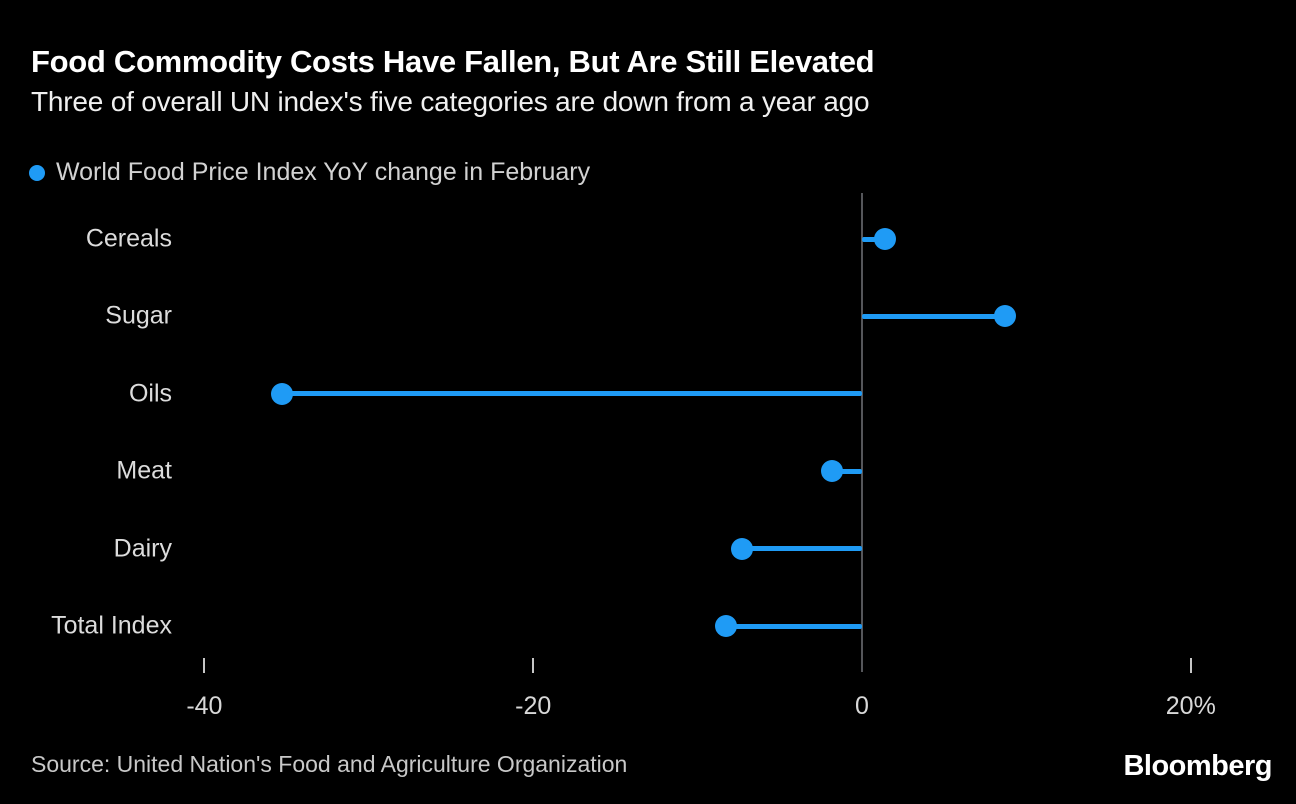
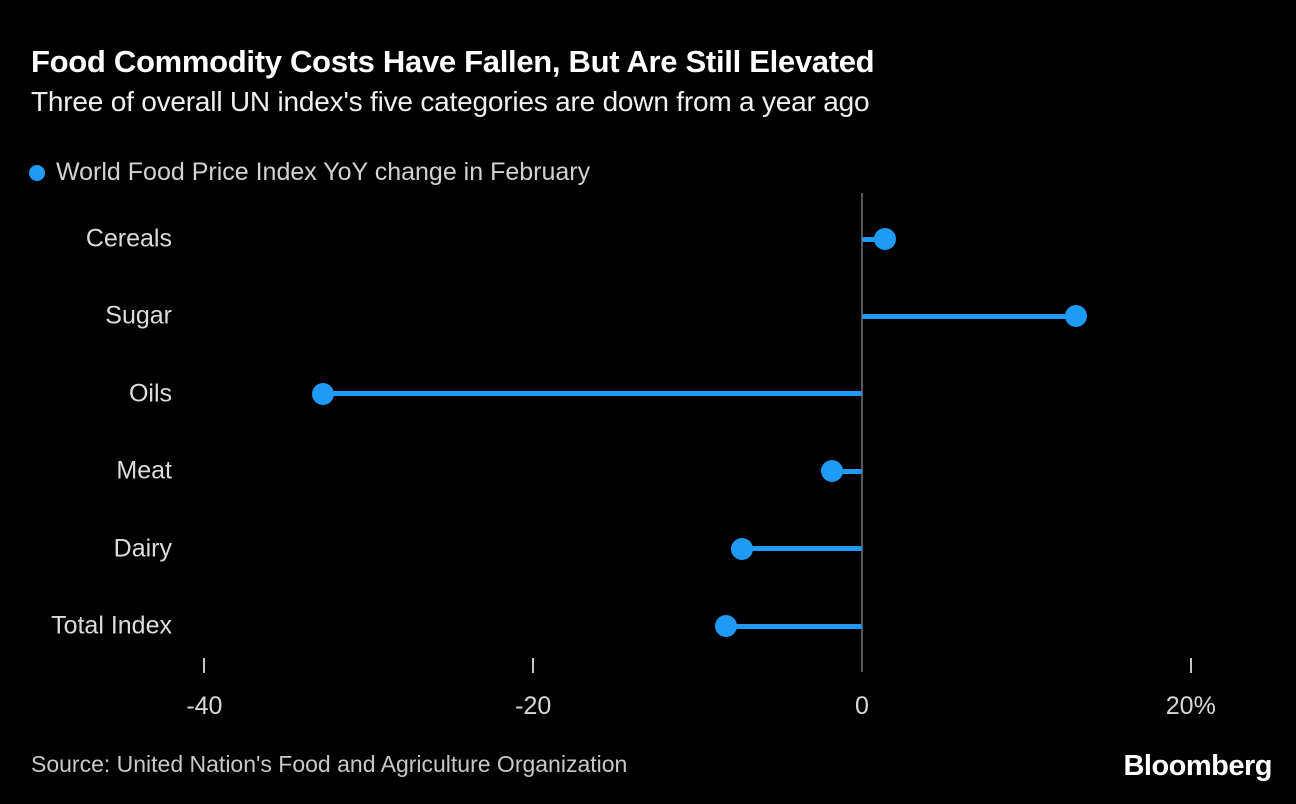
Sugar: 8.7% -> 13.0%
Oils: -35.3% -> -32.8%
